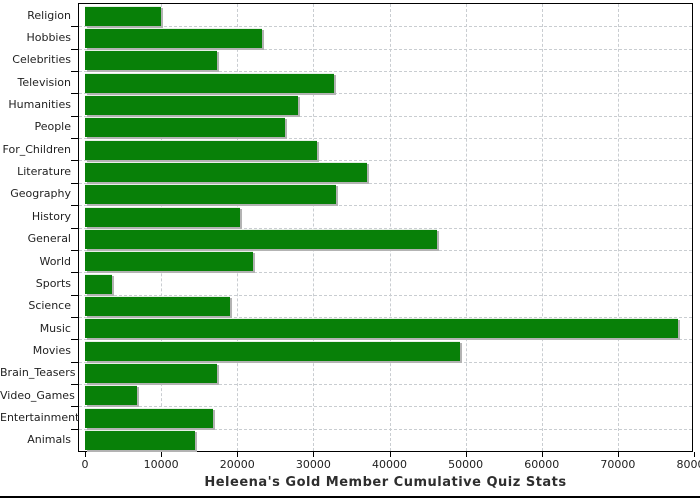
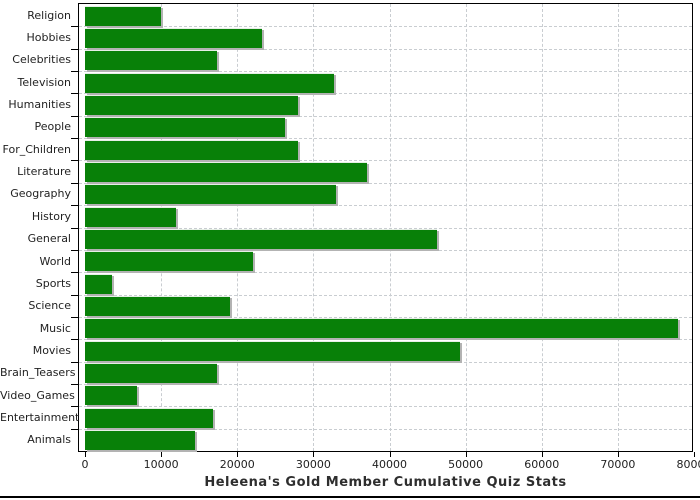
For_Children: 30000 -> 28000
History: 20000 -> 12000
